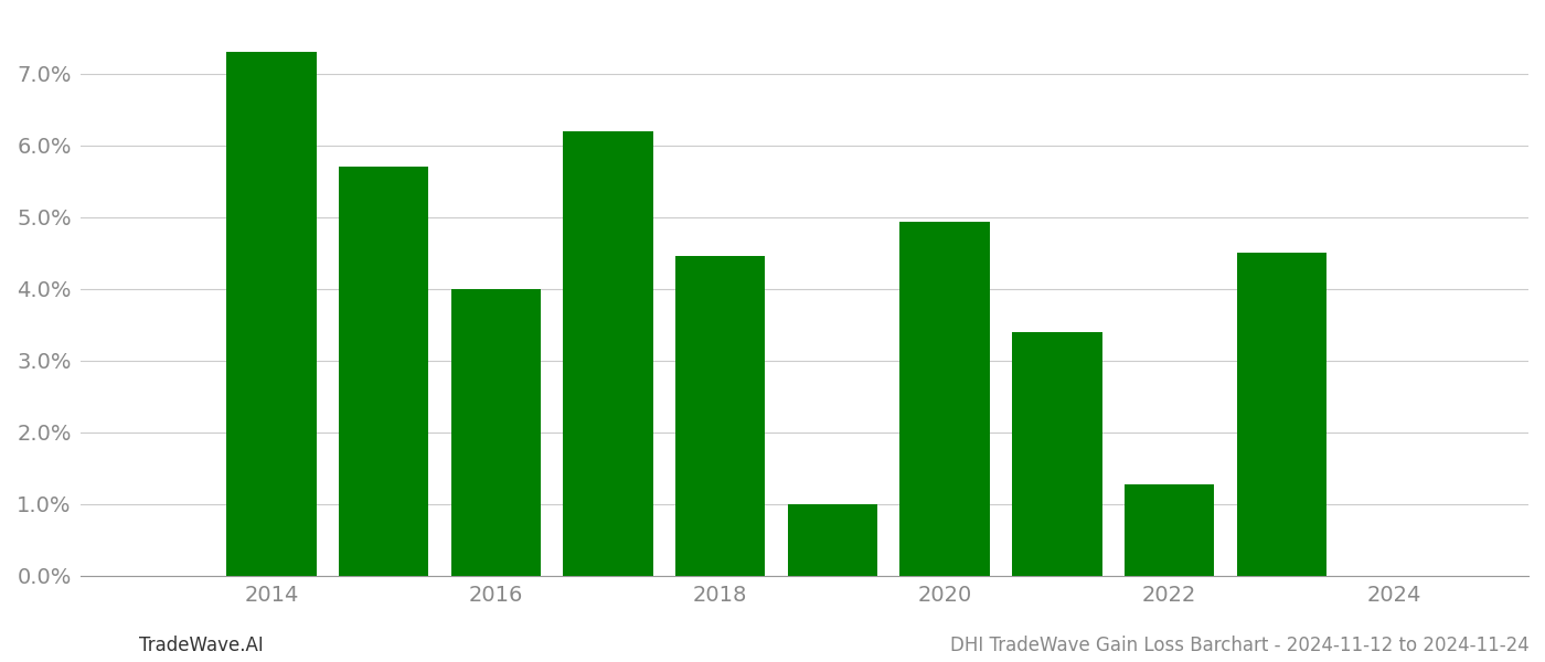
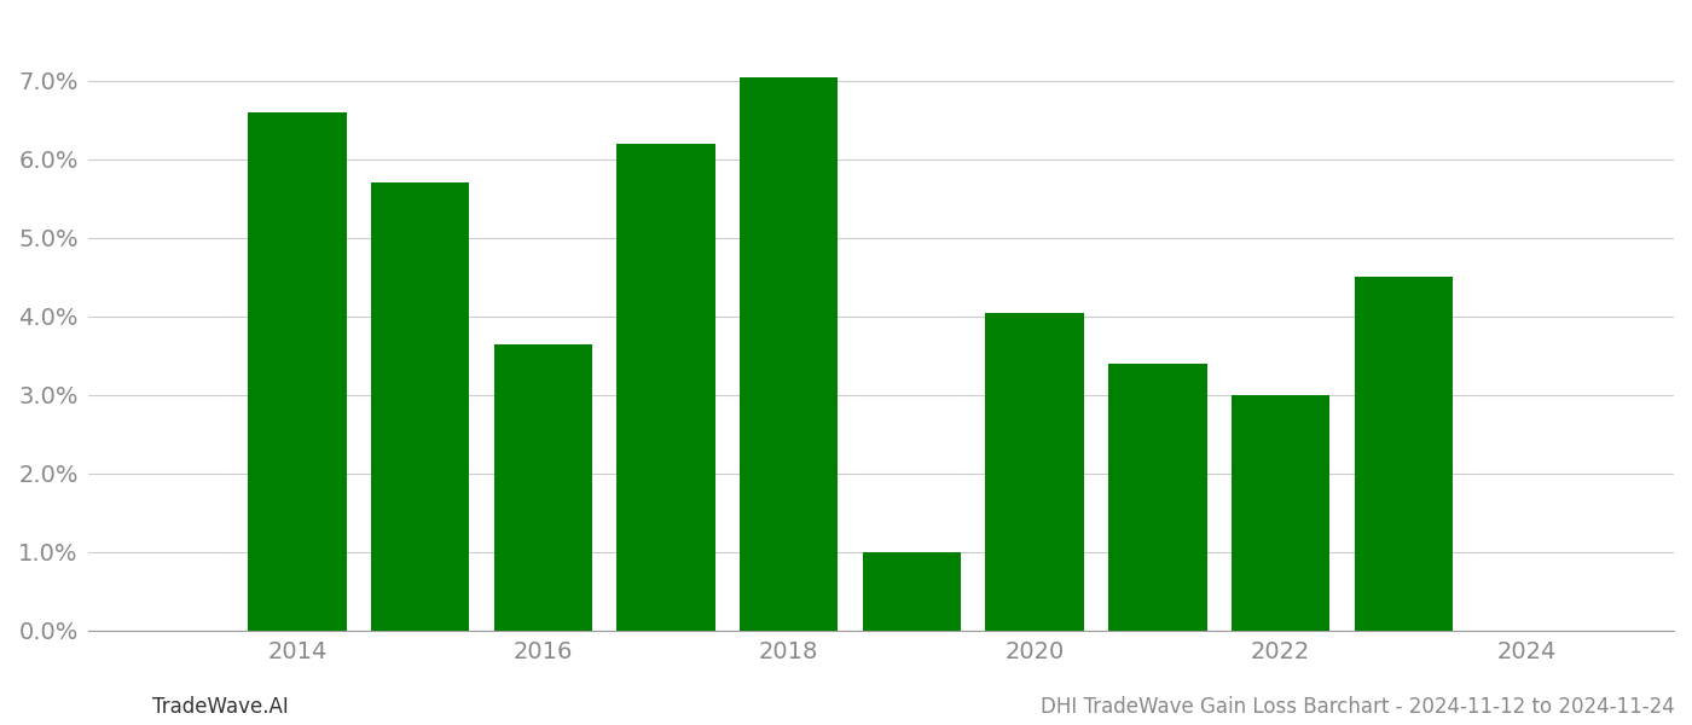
2014: 7.30% -> 6.60%
2016: 4.00% -> 3.65%
2018: 4.46% -> 7.05%
2020: 4.94% -> 4.05%
2022: 1.28% -> 3.00%
